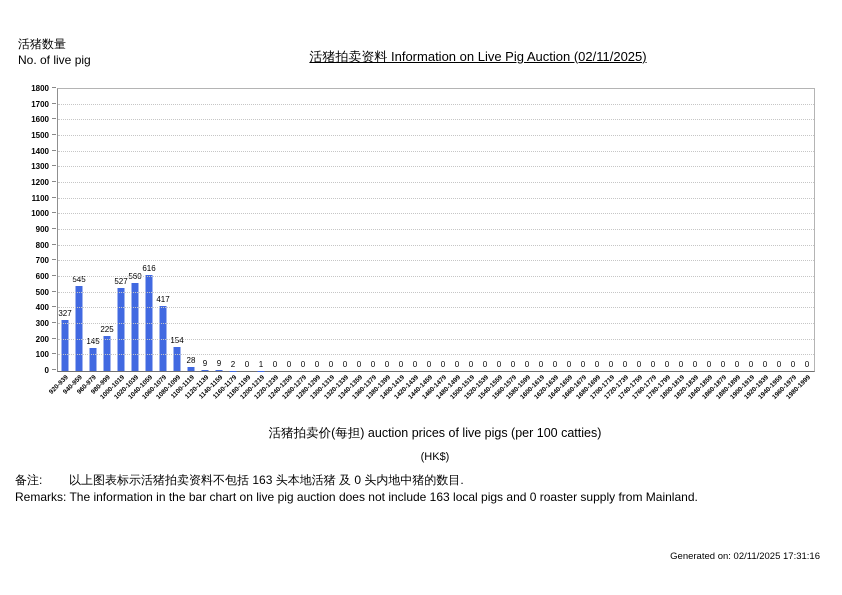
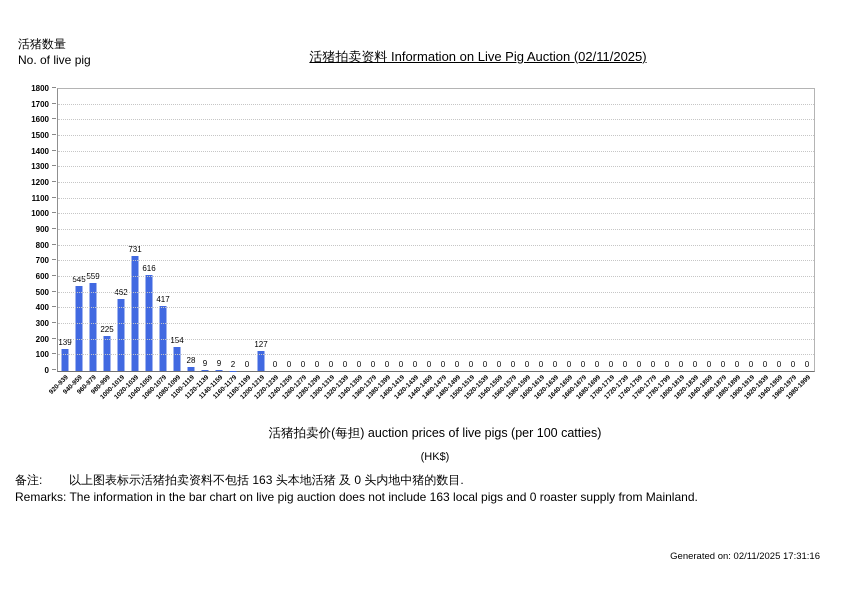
920-939: 327 -> 139
960-979: 145 -> 559
1000-1019: 527 -> 462
1020-1039: 560 -> 731
1200-1219: 1 -> 127
